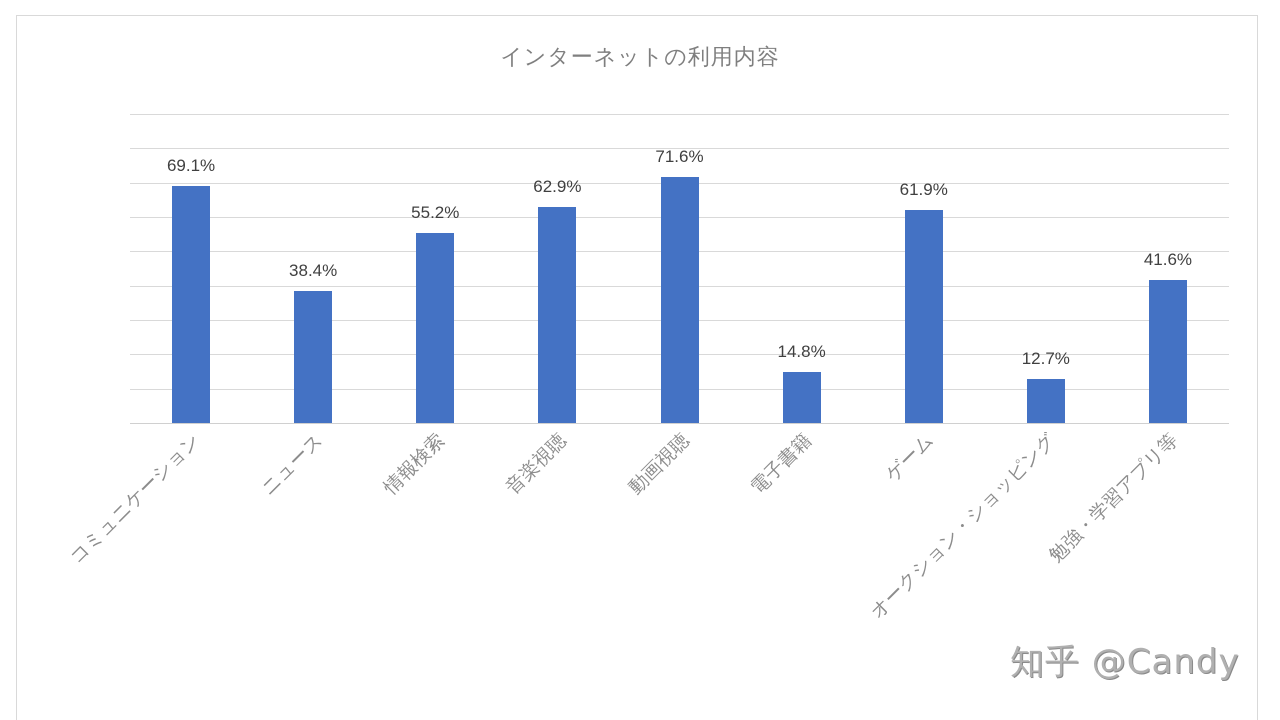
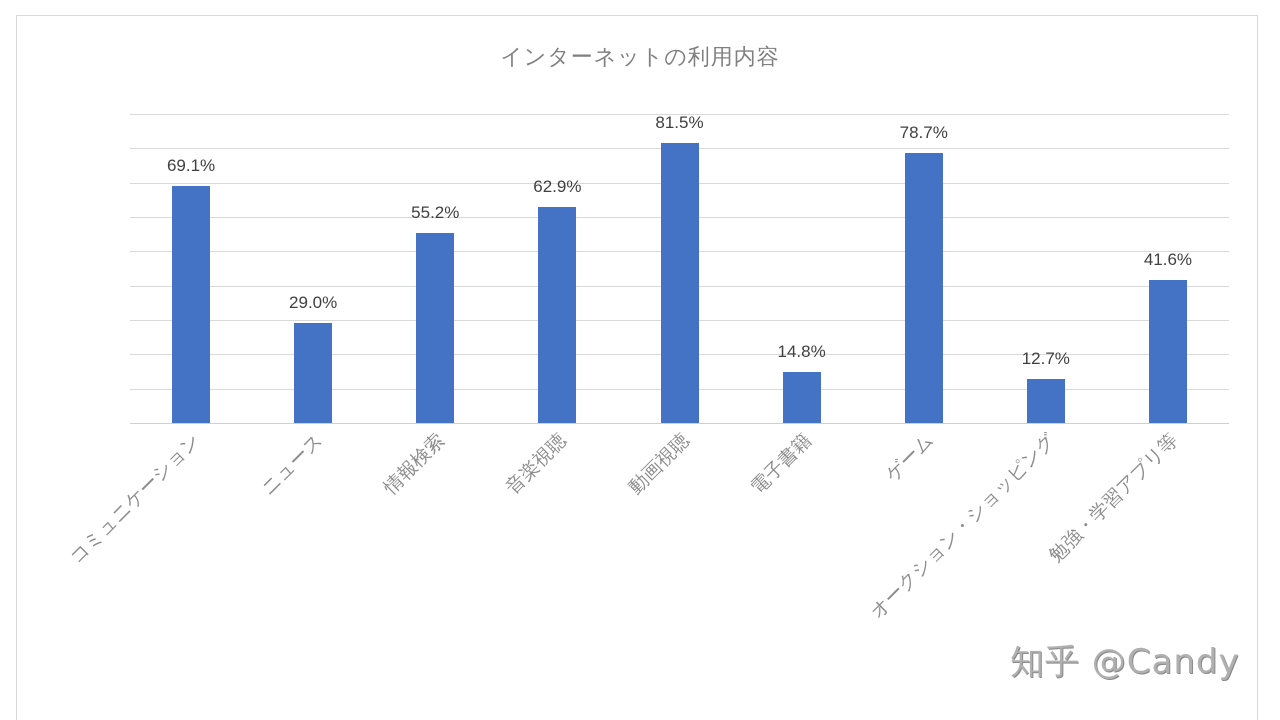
ニュース: 38.4% -> 29.0%
動画視聴: 71.6% -> 81.5%
ゲーム: 61.9% -> 78.7%
